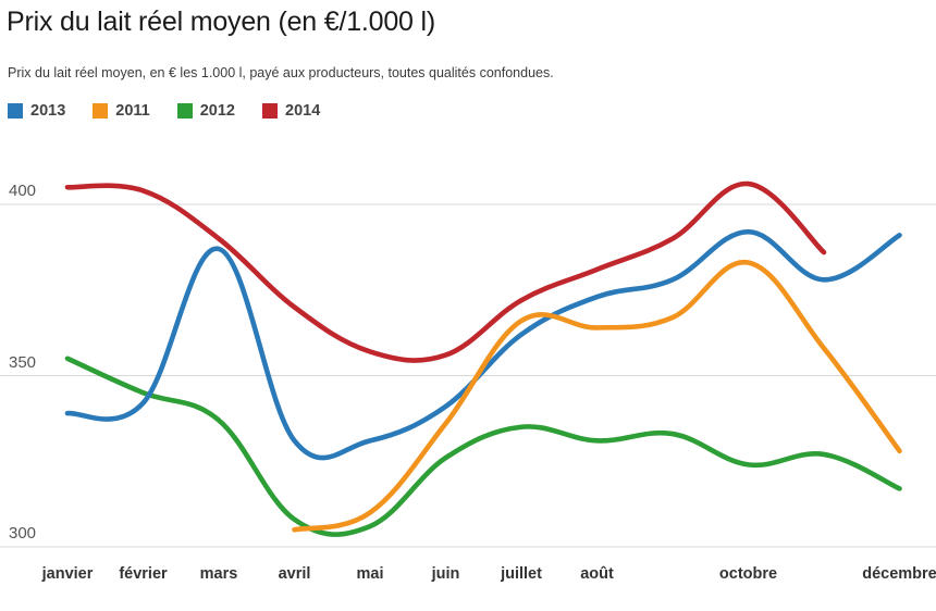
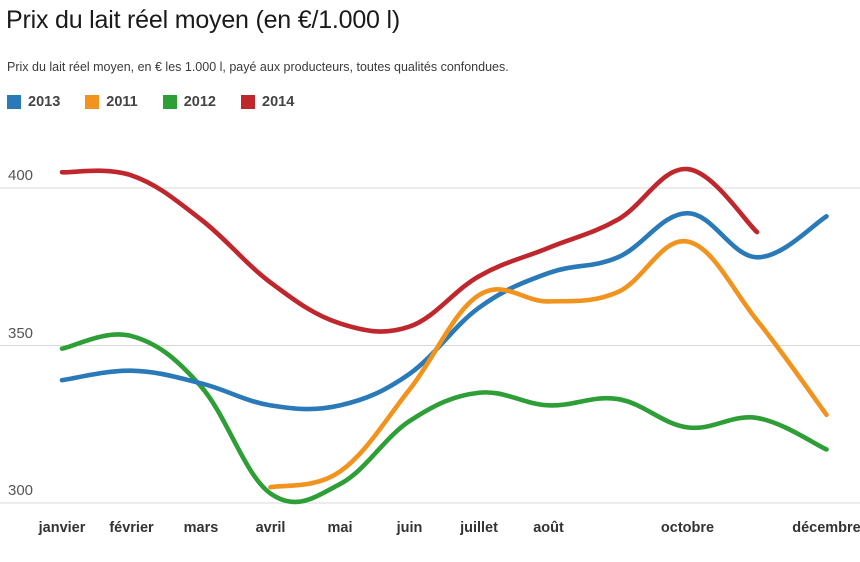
2012/janvier: 355 -> 349
2012/février: 345 -> 353
2013/mars: 387 -> 338
2012/avril: 308 -> 303
